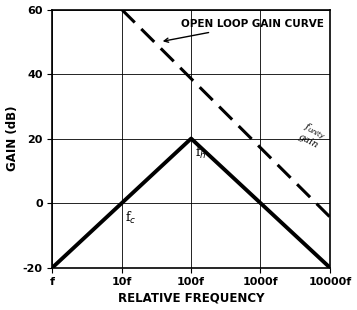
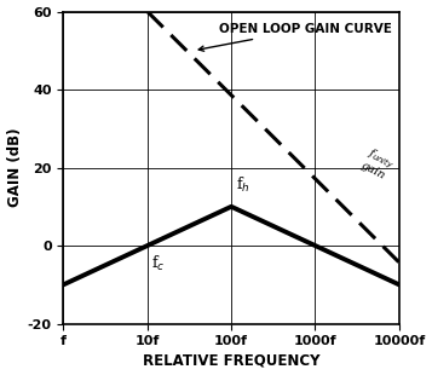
f: -20 -> -10
100f: 20 -> 10
10000f: -20 -> -10
